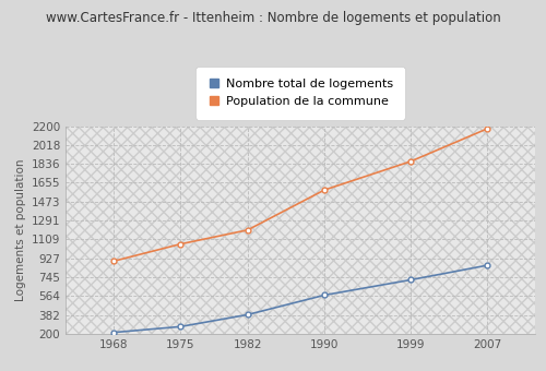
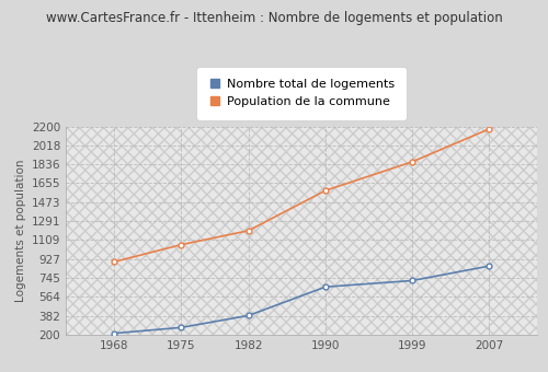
Nombre total de logements/1990: 570 -> 660
